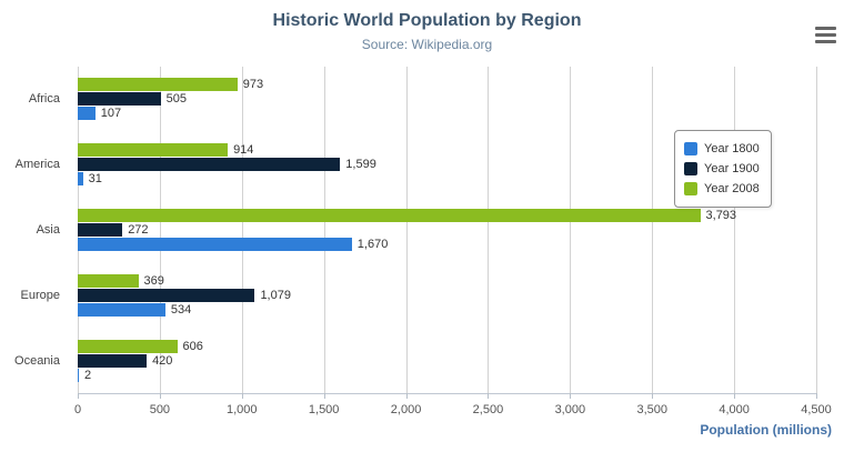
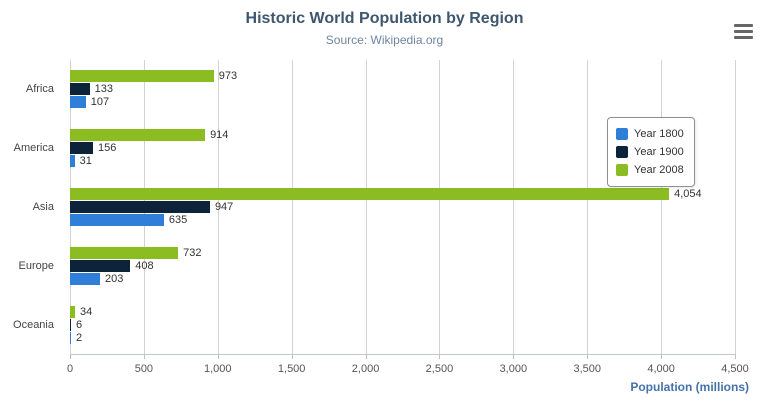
Year 1900/Africa: 505 -> 133
Year 1900/America: 1,599 -> 156
Year 1800/Asia: 1,670 -> 635
Year 1900/Asia: 272 -> 947
Year 2008/Asia: 3,793 -> 4,054
Year 1800/Europe: 534 -> 203
Year 1900/Europe: 1,079 -> 408
Year 2008/Europe: 369 -> 732
Year 1900/Oceania: 420 -> 6
Year 2008/Oceania: 606 -> 34
